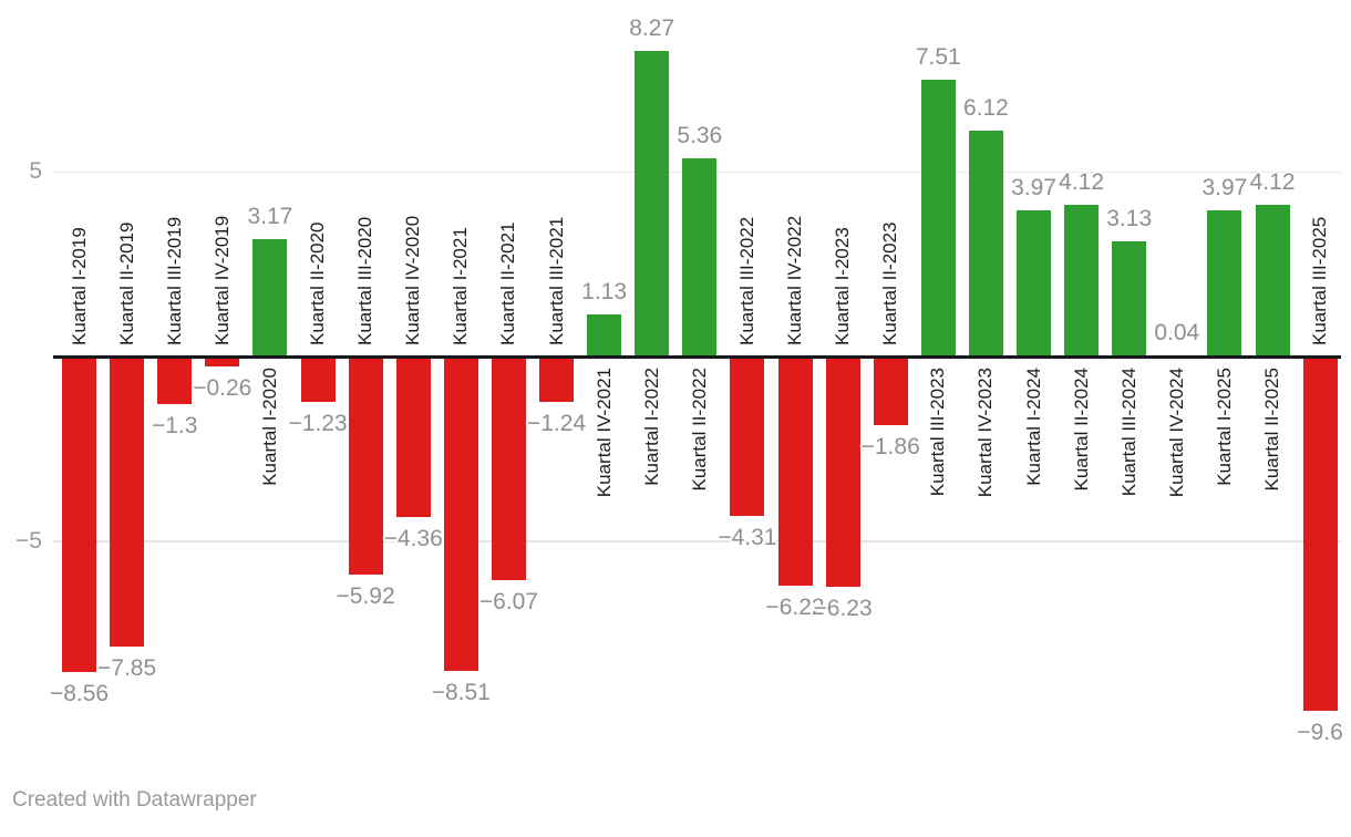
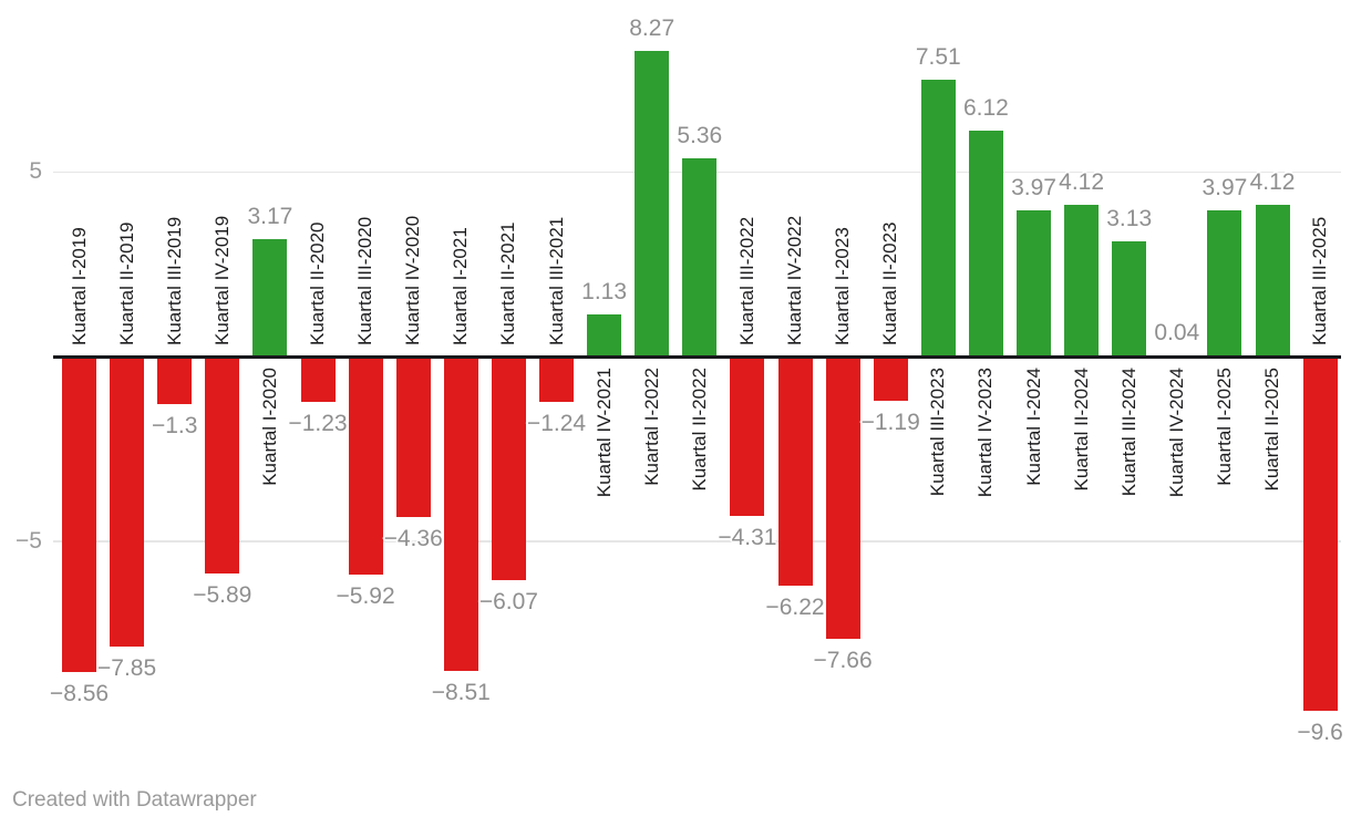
Kuartal IV-2019: −0.26 -> −5.89
Kuartal I-2023: −6.23 -> −7.66
Kuartal II-2023: −1.86 -> −1.19
